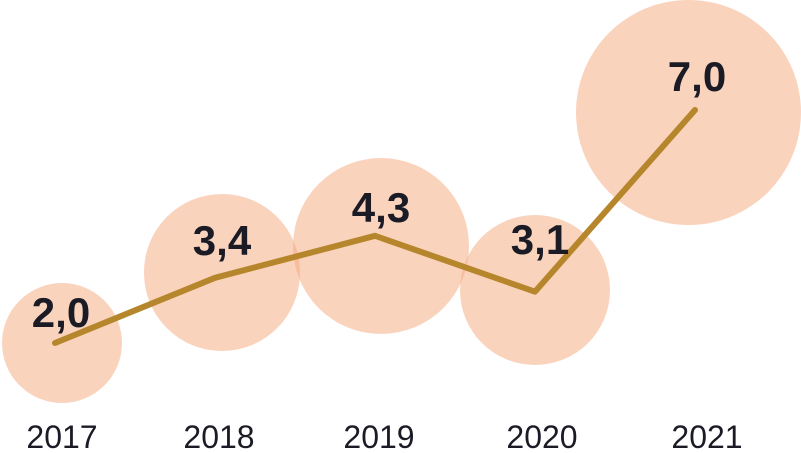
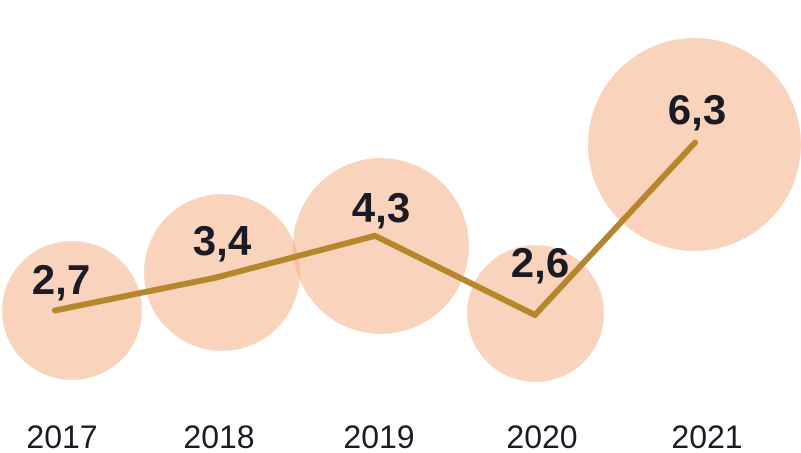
2017: 2,0 -> 2,7
2020: 3,1 -> 2,6
2021: 7,0 -> 6,3
